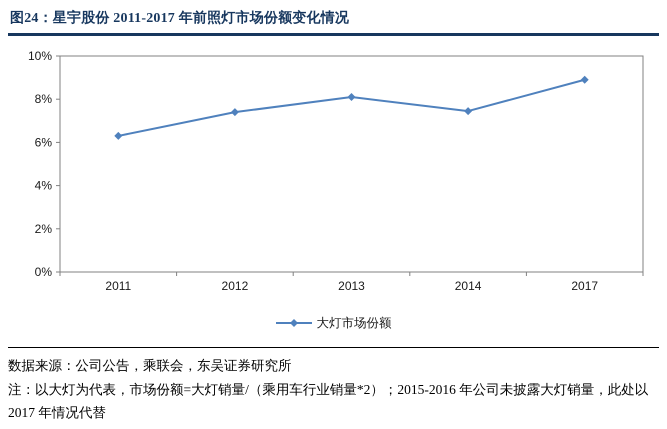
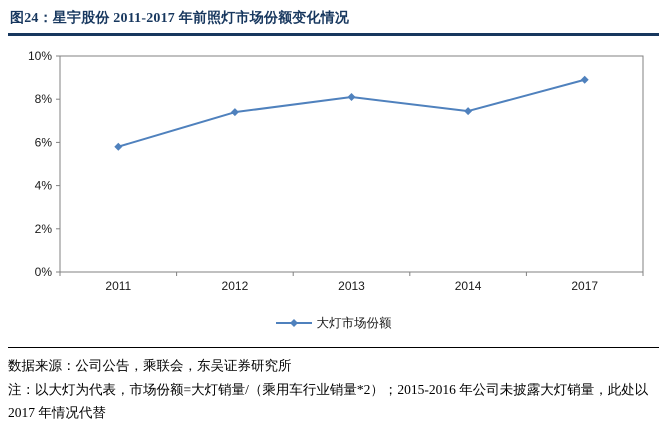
2011: 6.3% -> 5.8%
